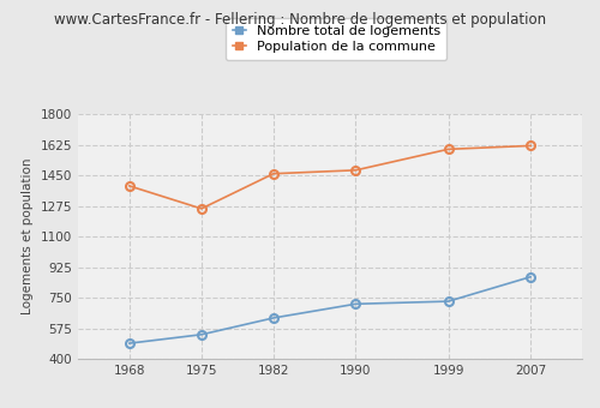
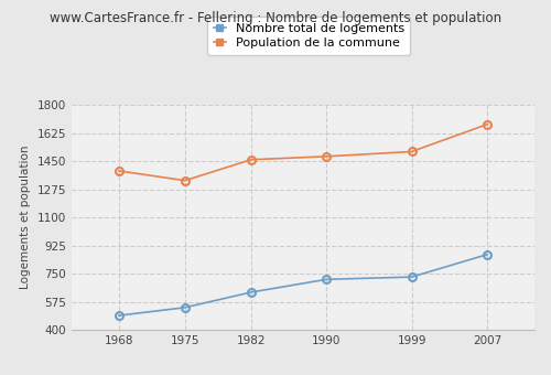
Population de la commune/1975: 1260 -> 1330
Population de la commune/1999: 1600 -> 1510
Population de la commune/2007: 1620 -> 1680
